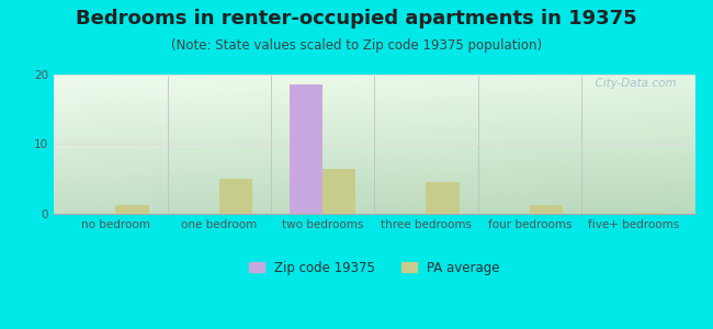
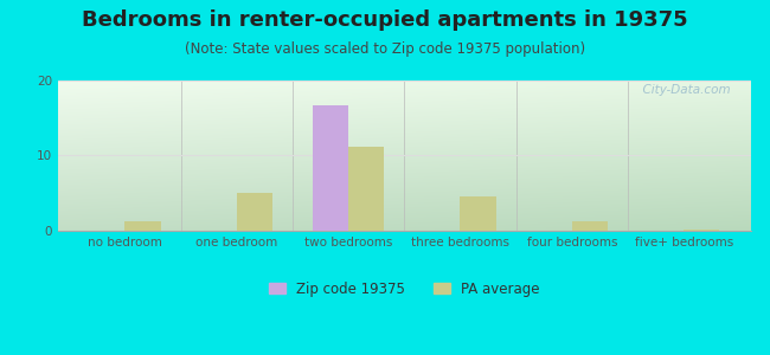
Zip code 19375/two bedrooms: 18.5 -> 16.6
PA average/two bedrooms: 6.5 -> 11.2
